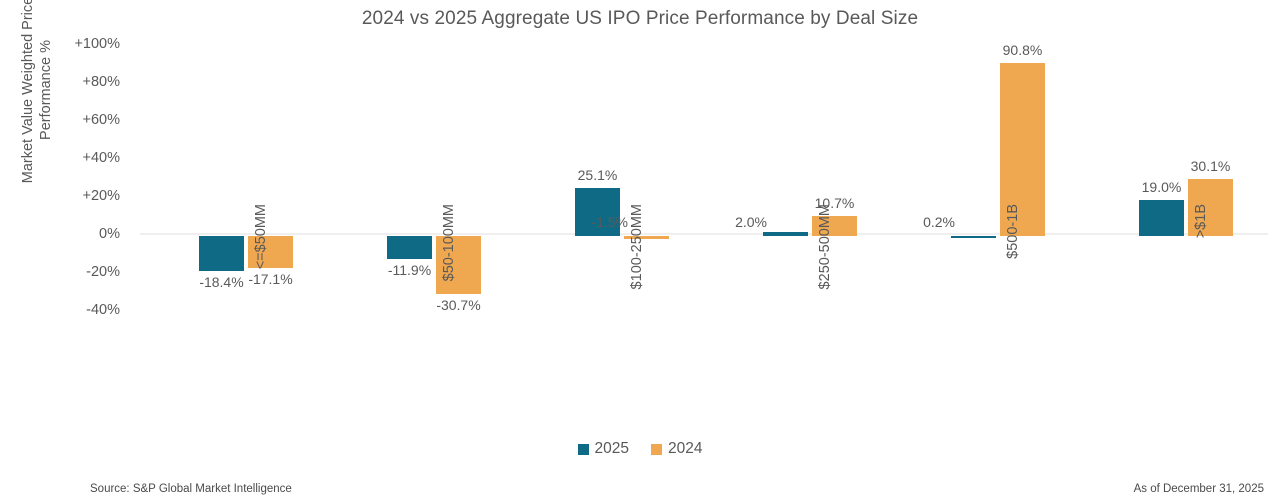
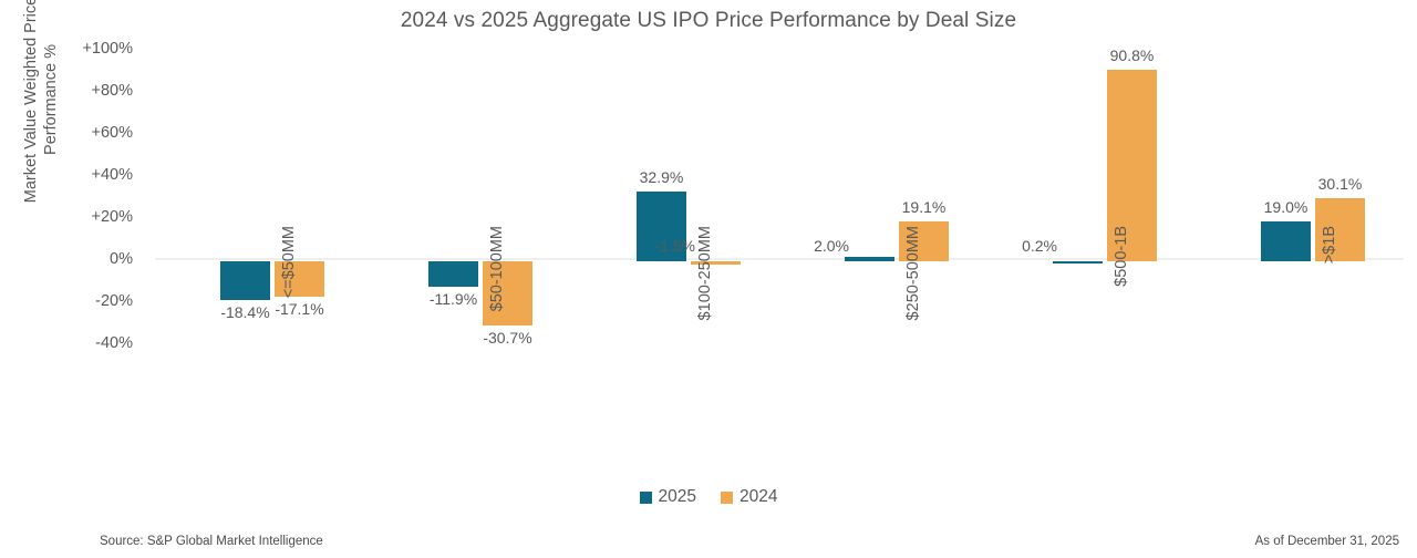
2025/$100-250MM: 25.1% -> 32.9%
2024/$250-500MM: 10.7% -> 19.1%
